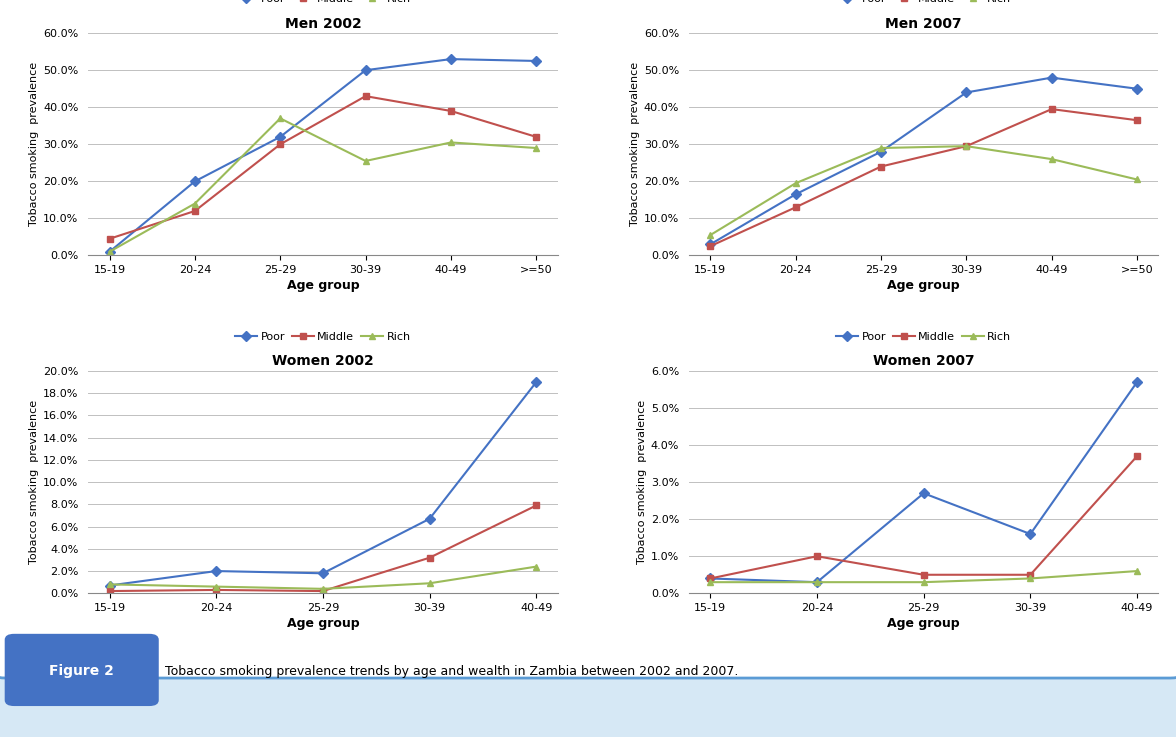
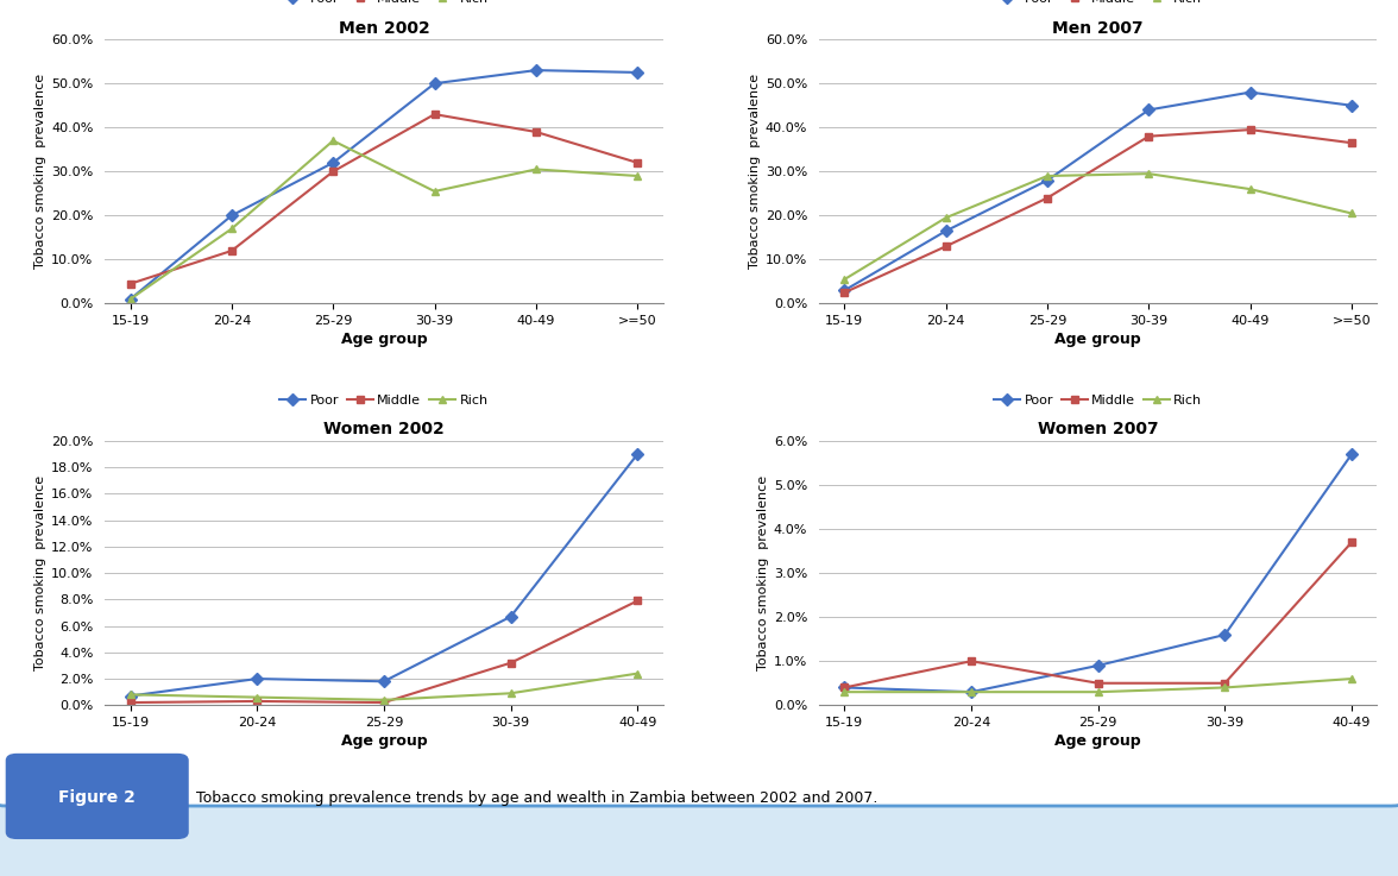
Men 2002/Rich/20-24: 14.0% -> 17.0%
Men 2007/Middle/30-39: 29.5% -> 38.0%
Women 2007/Poor/25-29: 2.7% -> 0.9%
